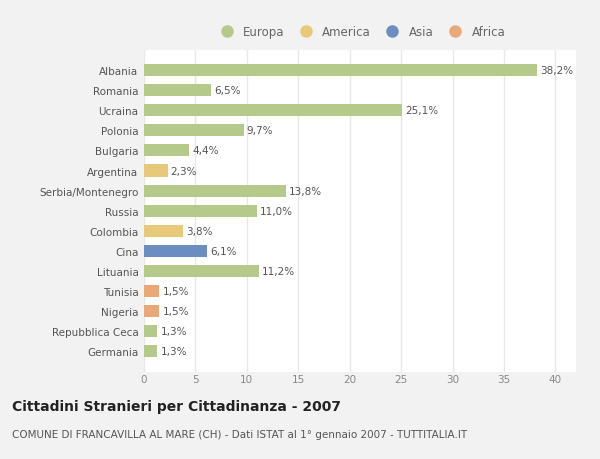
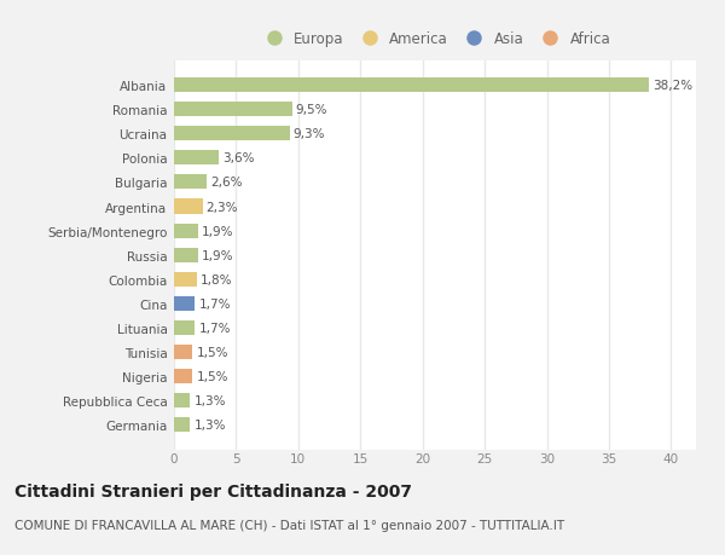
Romania: 6,5% -> 9,5%
Ucraina: 25,1% -> 9,3%
Polonia: 9,7% -> 3,6%
Bulgaria: 4,4% -> 2,6%
Serbia/Montenegro: 13,8% -> 1,9%
Russia: 11,0% -> 1,9%
Colombia: 3,8% -> 1,8%
Cina: 6,1% -> 1,7%
Lituania: 11,2% -> 1,7%
